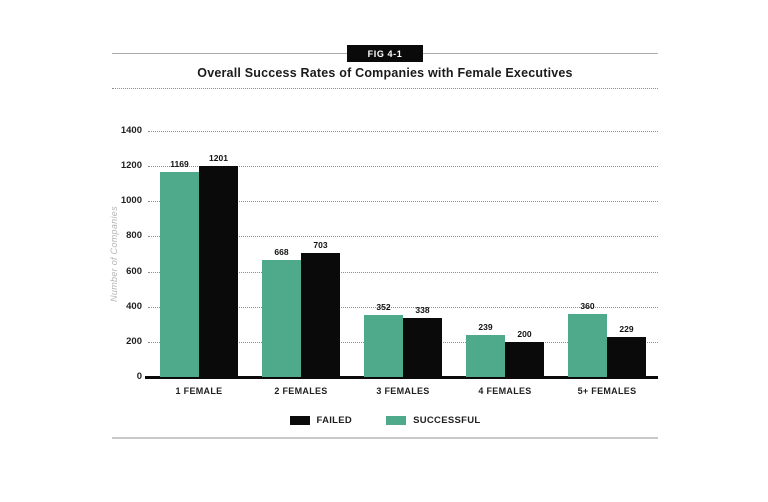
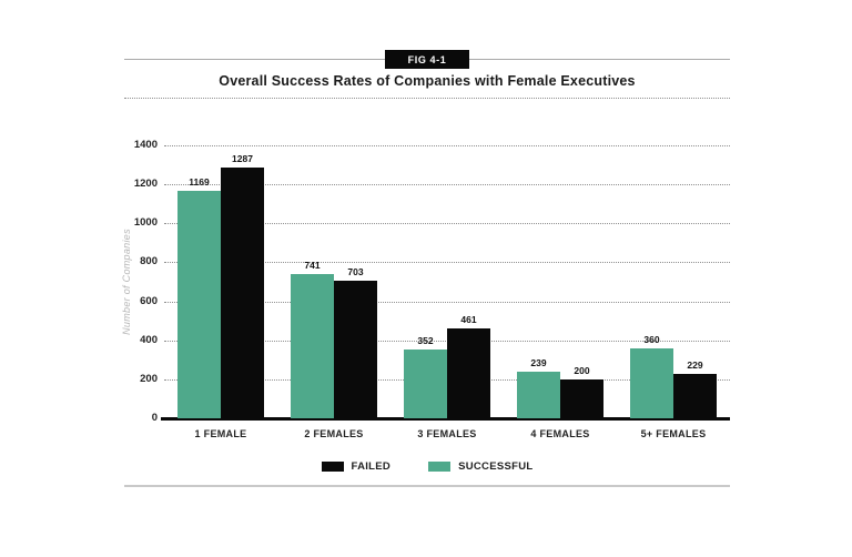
FAILED/1 FEMALE: 1201 -> 1287
SUCCESSFUL/2 FEMALES: 668 -> 741
FAILED/3 FEMALES: 338 -> 461
